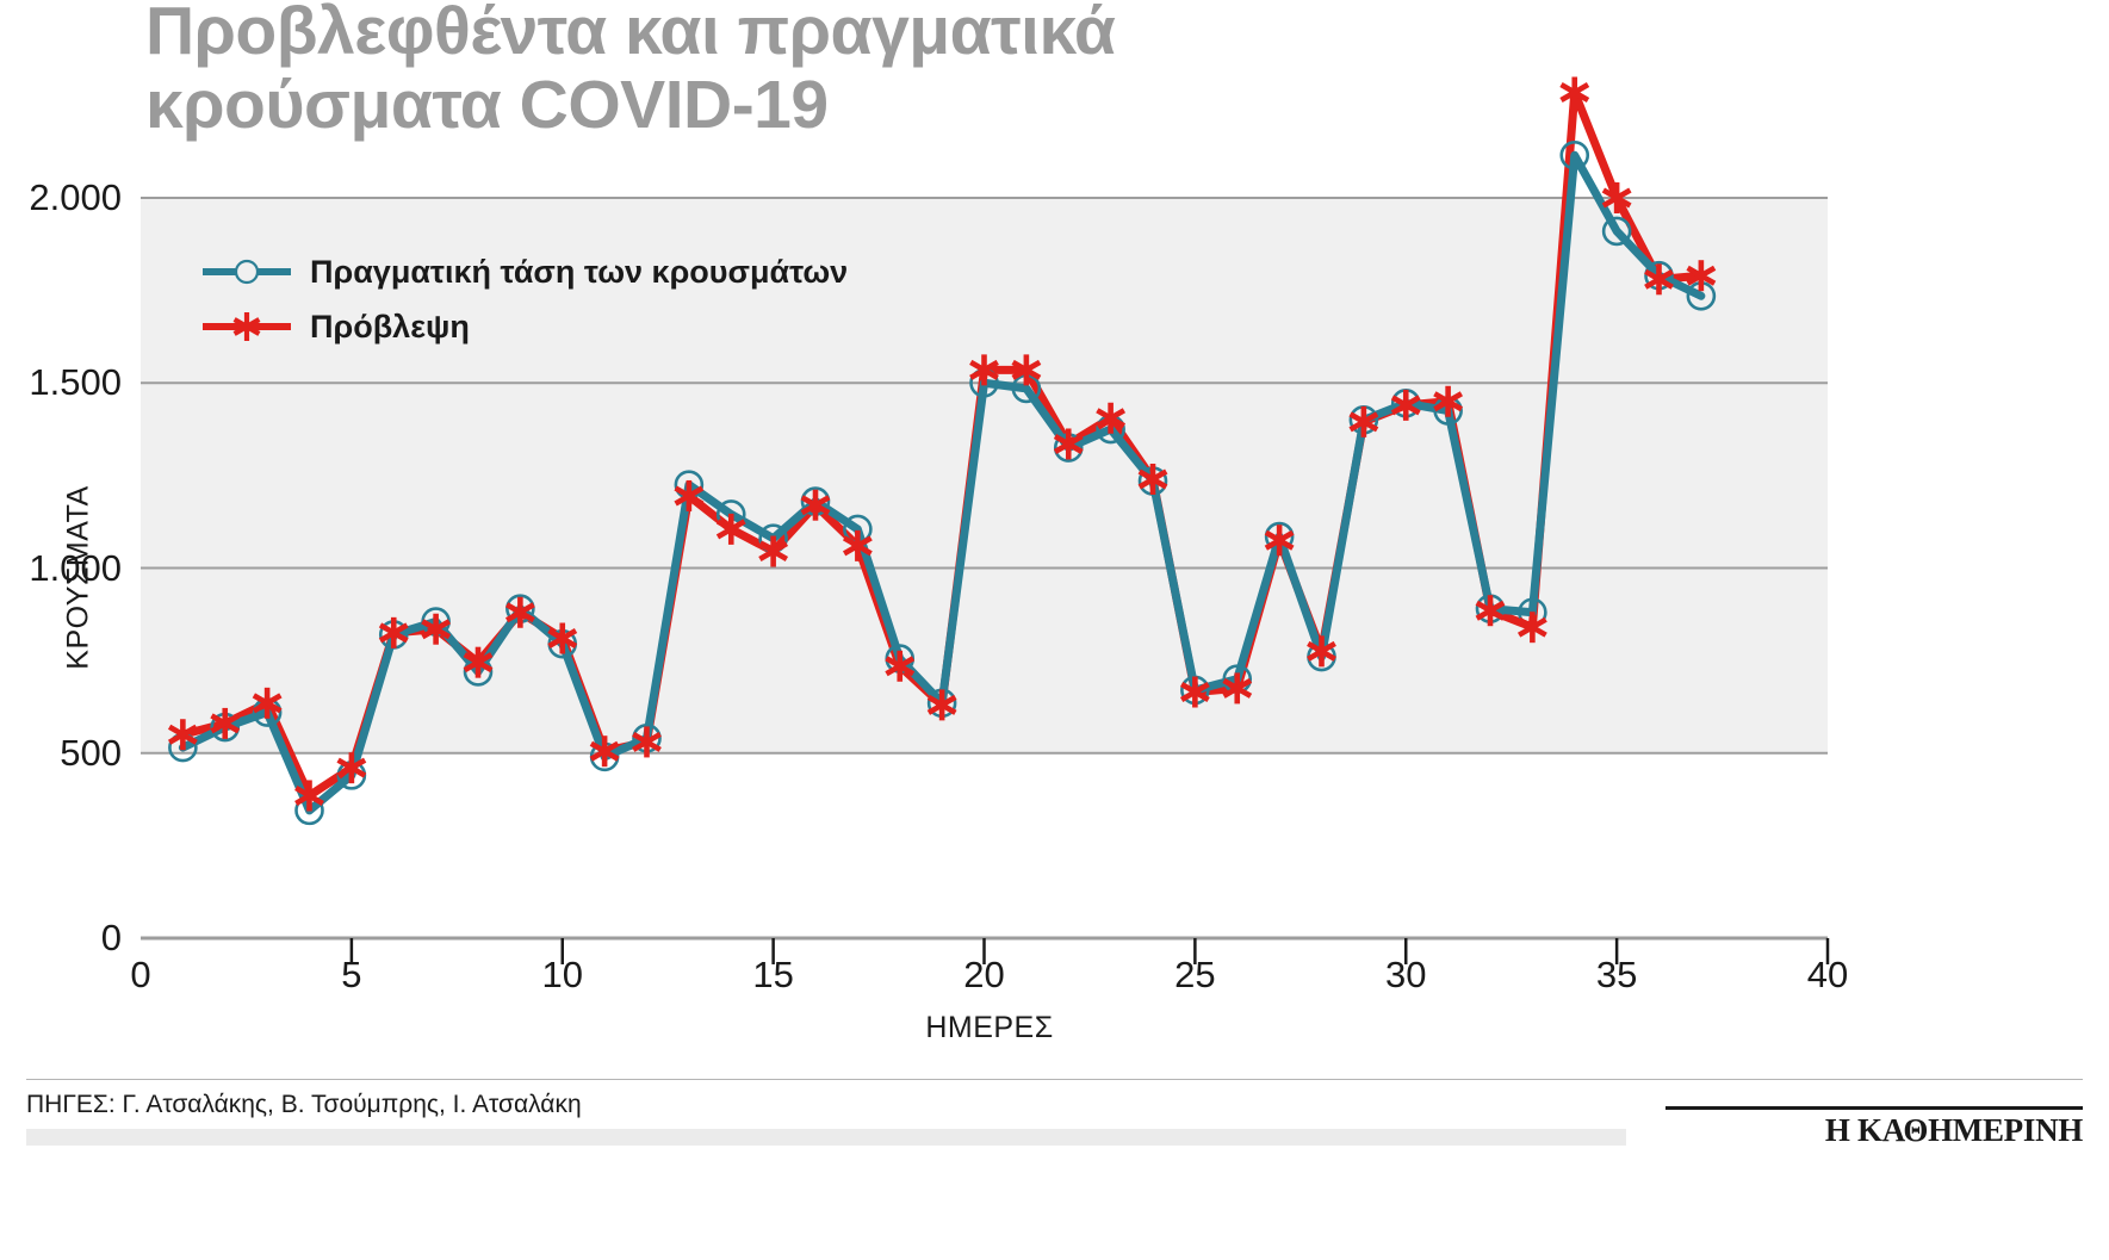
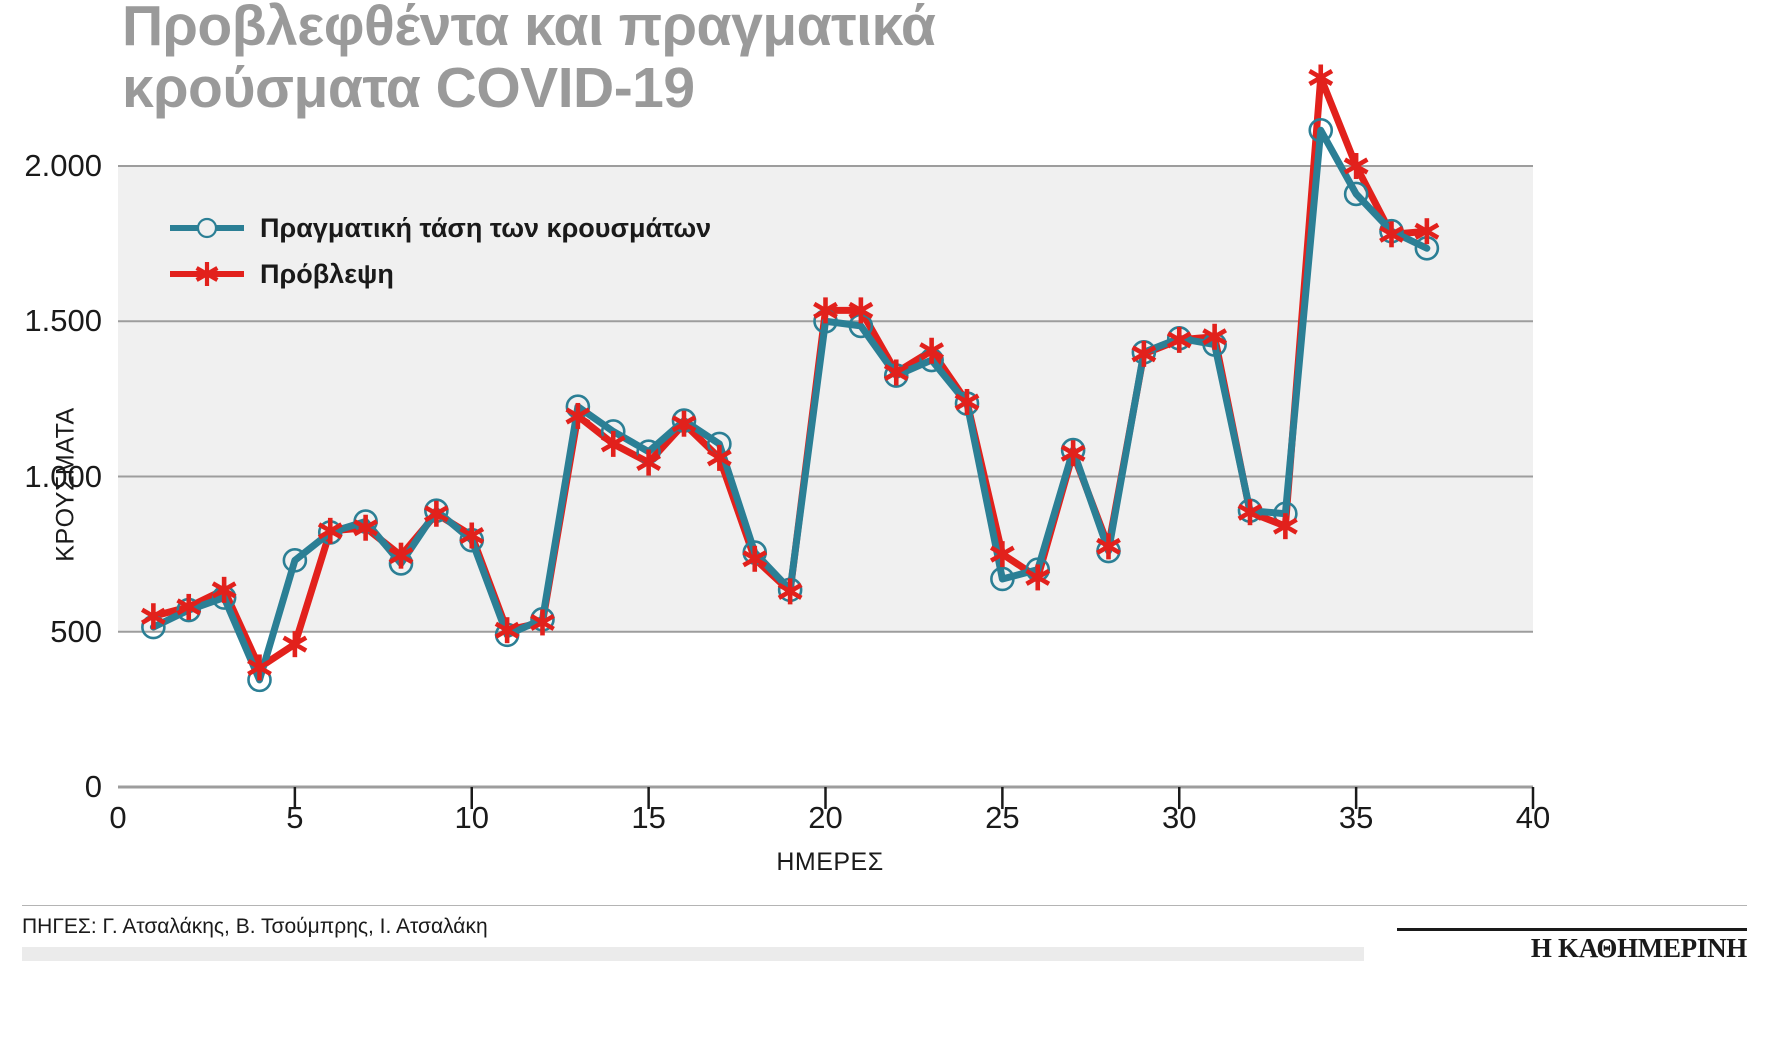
Πραγματική τάση των κρουσμάτων/5: 440 -> 730
Πρόβλεψη/25: 660 -> 750
